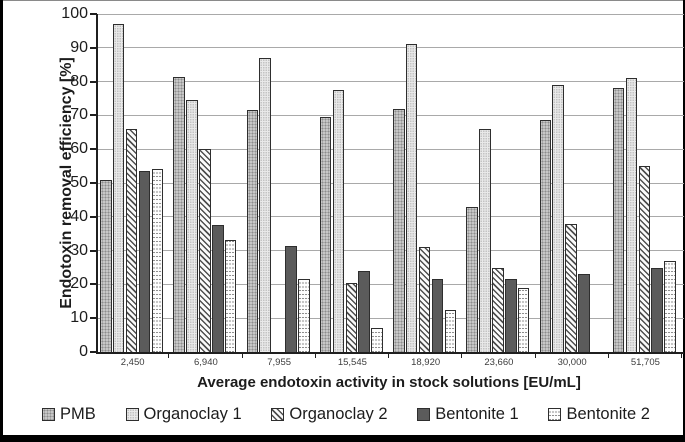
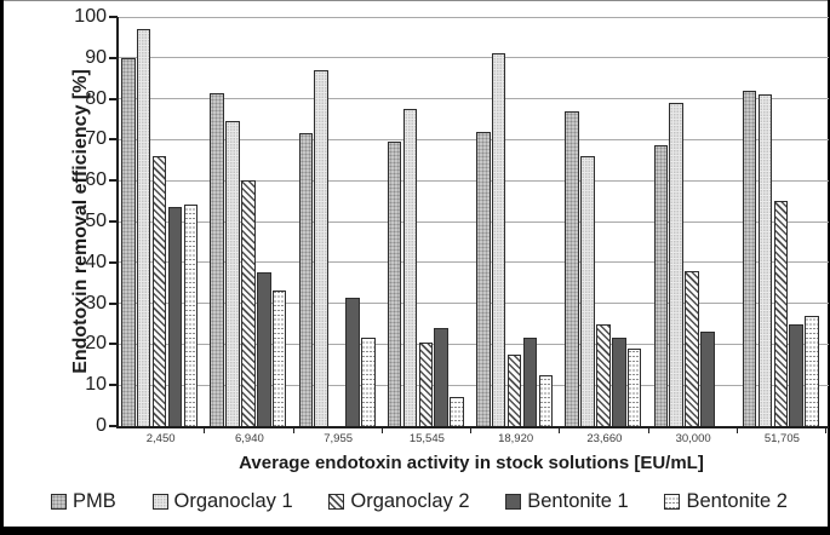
PMB/2,450: 51 -> 90
Organoclay 2/18,920: 31 -> 18
PMB/23,660: 43 -> 77
PMB/51,705: 78 -> 82
